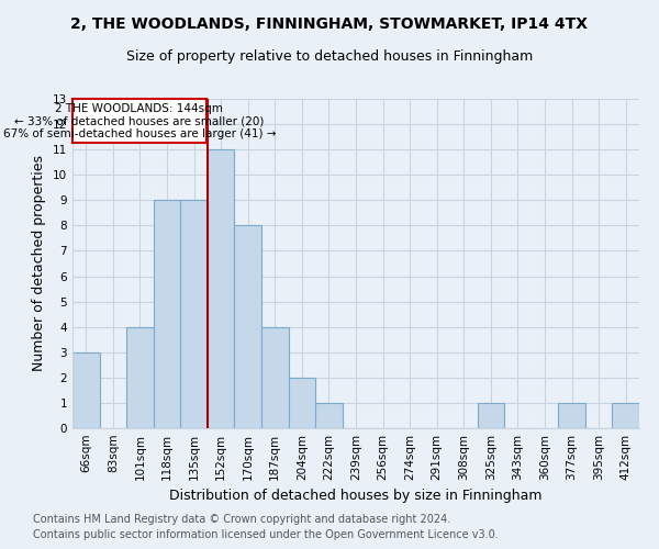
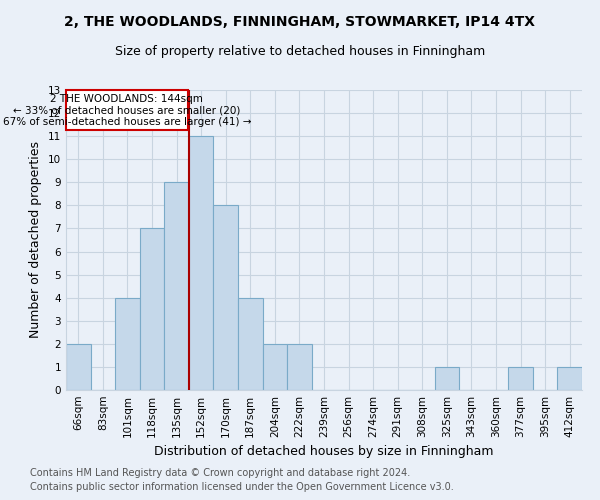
66sqm: 3 -> 2
118sqm: 9 -> 7
222sqm: 1 -> 2
